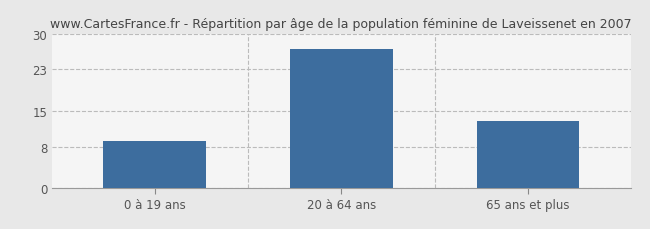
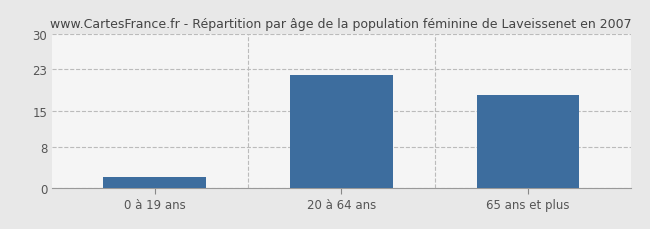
0 à 19 ans: 9 -> 2
20 à 64 ans: 27 -> 22
65 ans et plus: 13 -> 18
